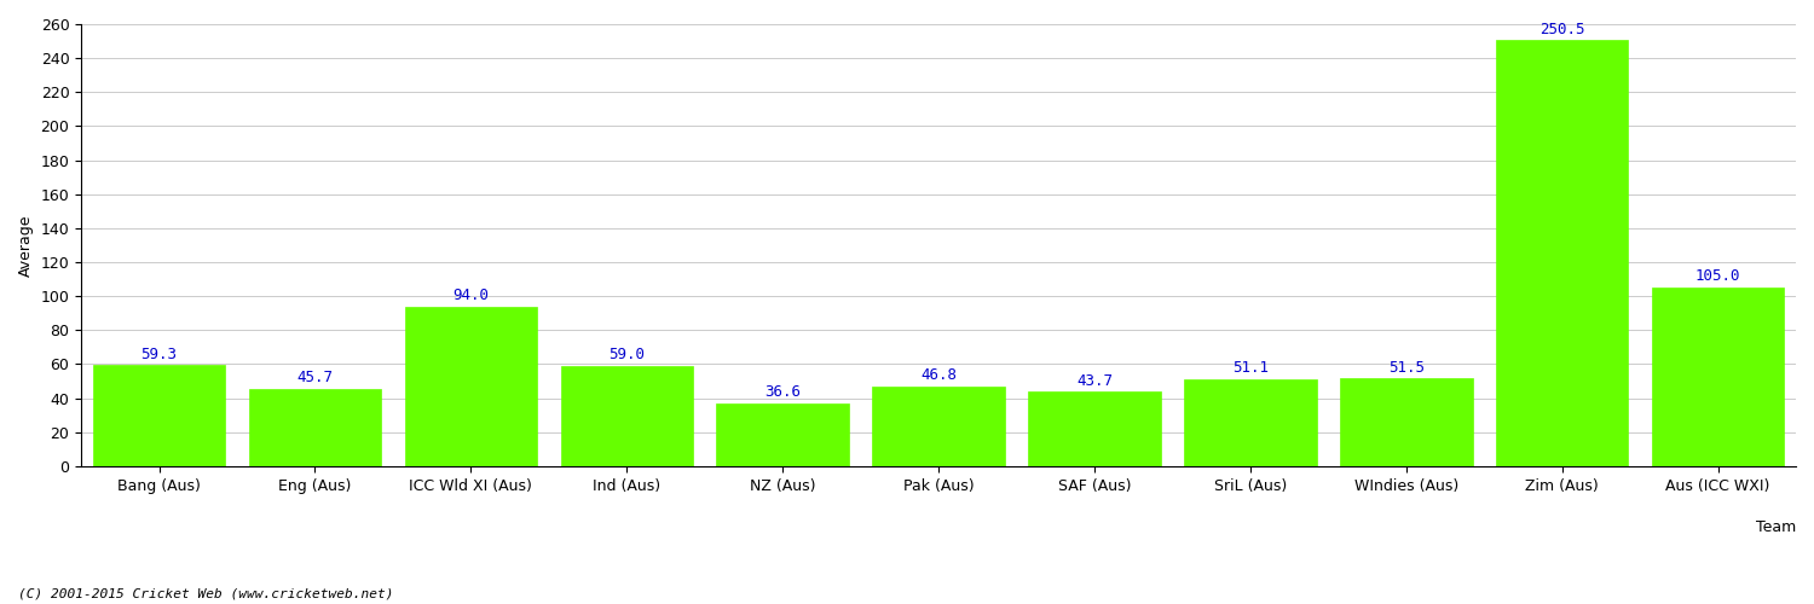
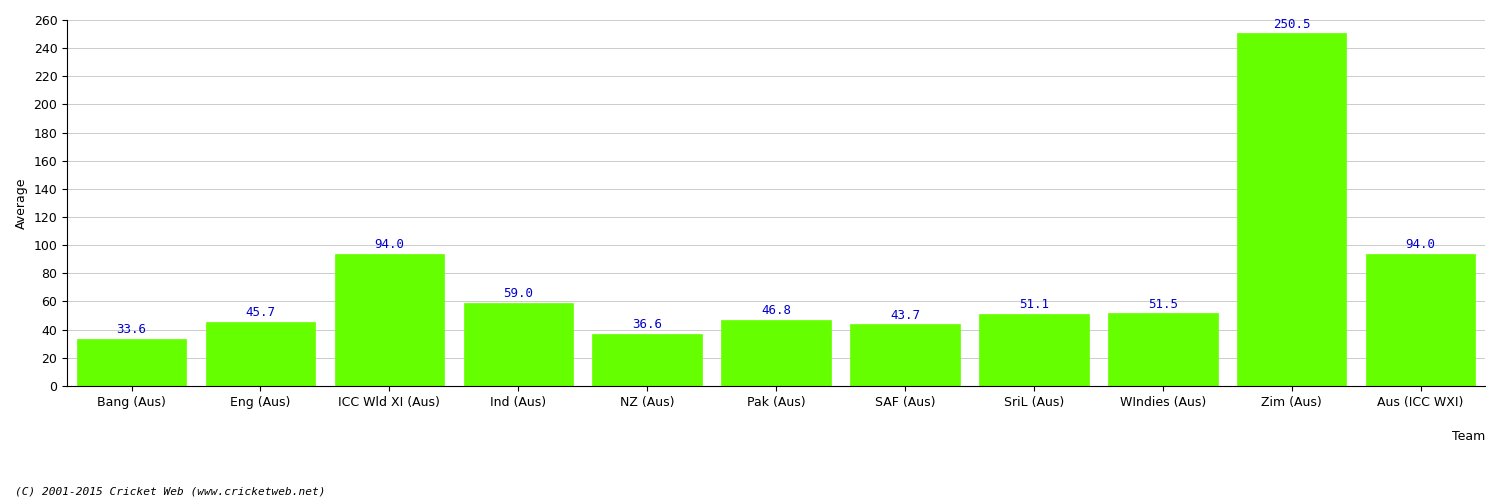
Bang (Aus): 59.3 -> 33.6
Aus (ICC WXI): 105.0 -> 94.0
